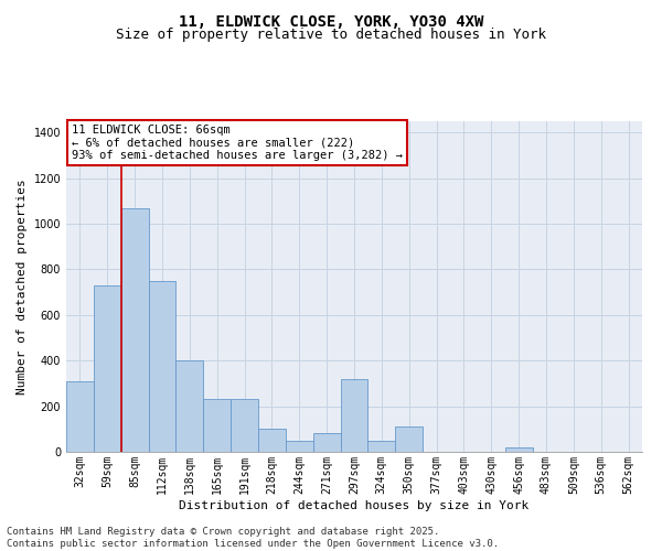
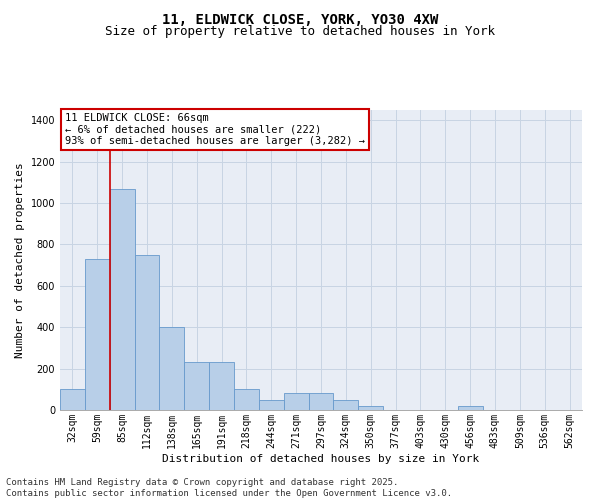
32sqm: 310 -> 100
297sqm: 320 -> 80
350sqm: 110 -> 20
